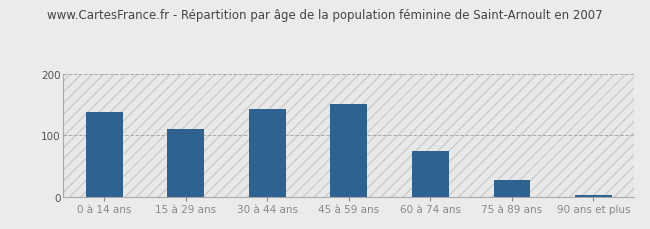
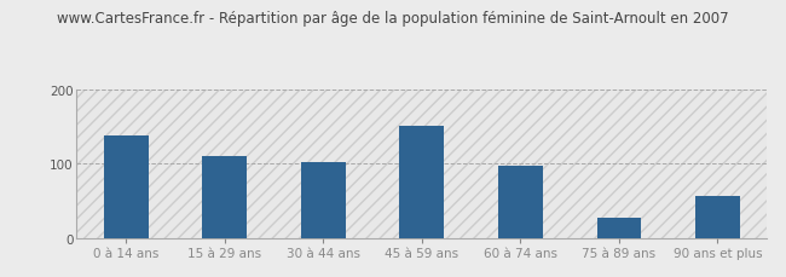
30 à 44 ans: 143 -> 102
60 à 74 ans: 75 -> 98
90 ans et plus: 4 -> 56
